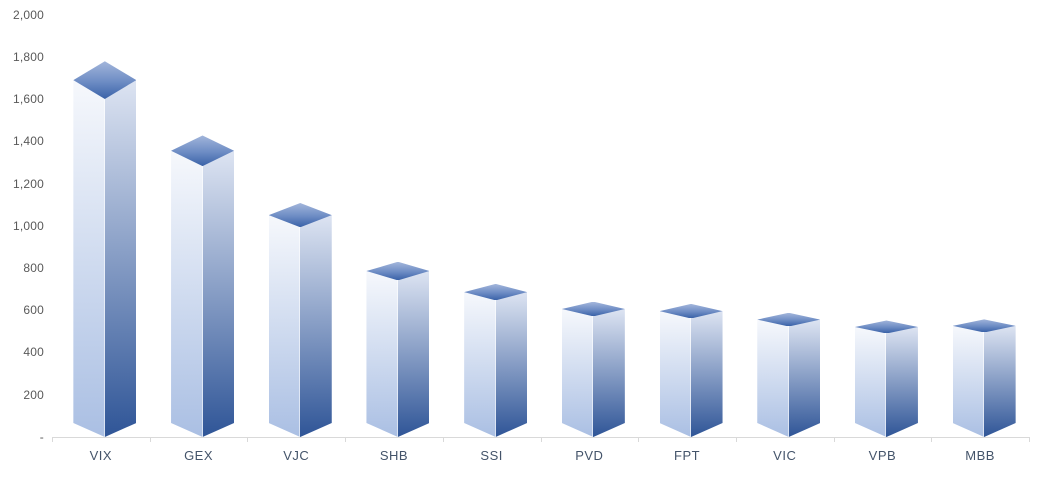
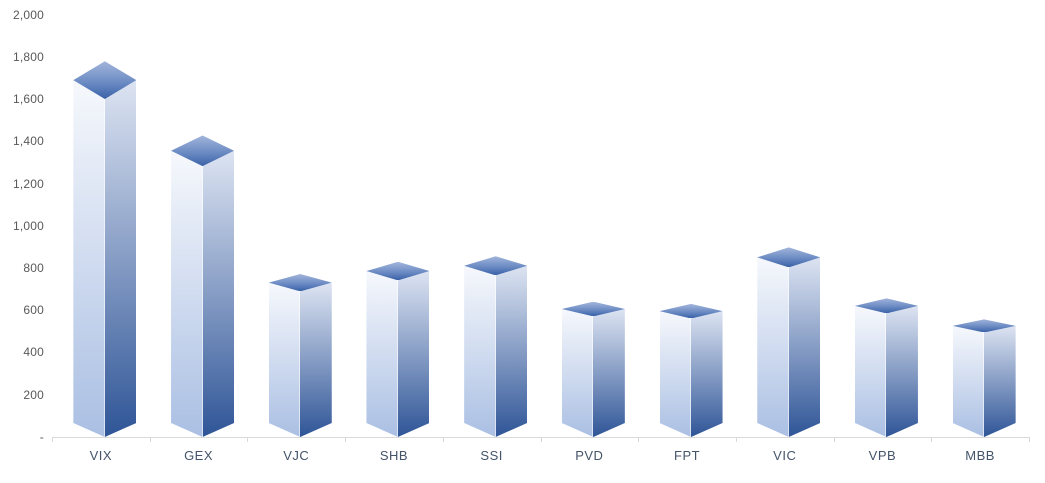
VJC: 1050 -> 730
SSI: 680 -> 810
VIC: 560 -> 850
VPB: 520 -> 620
